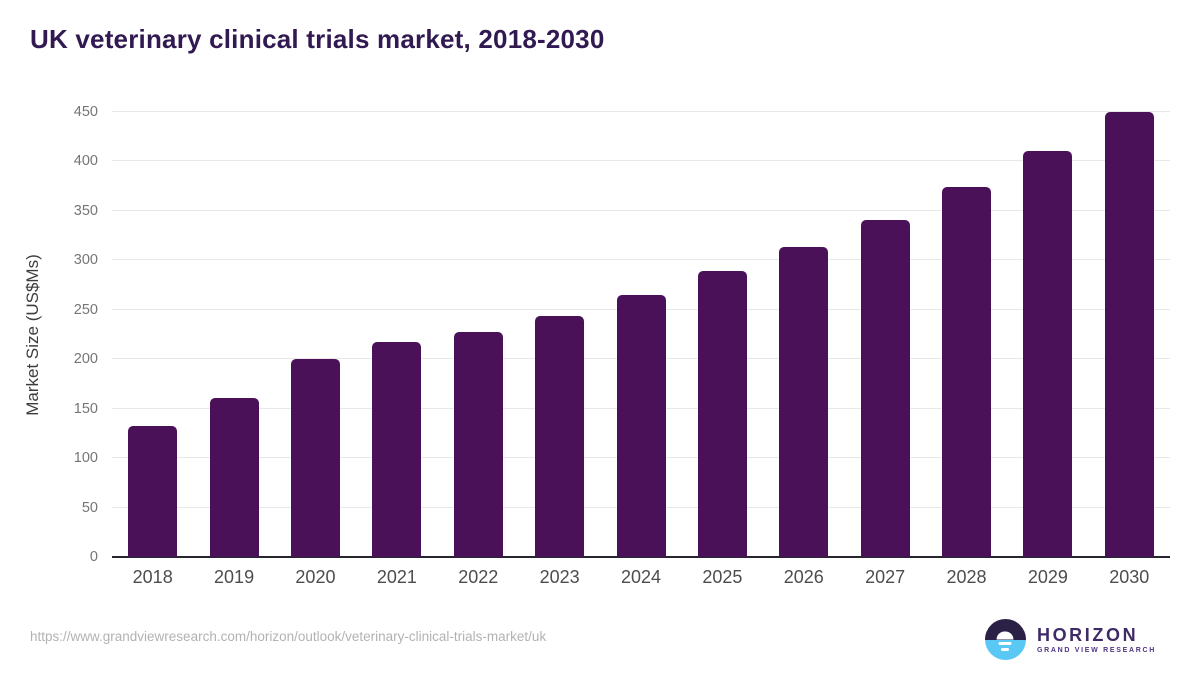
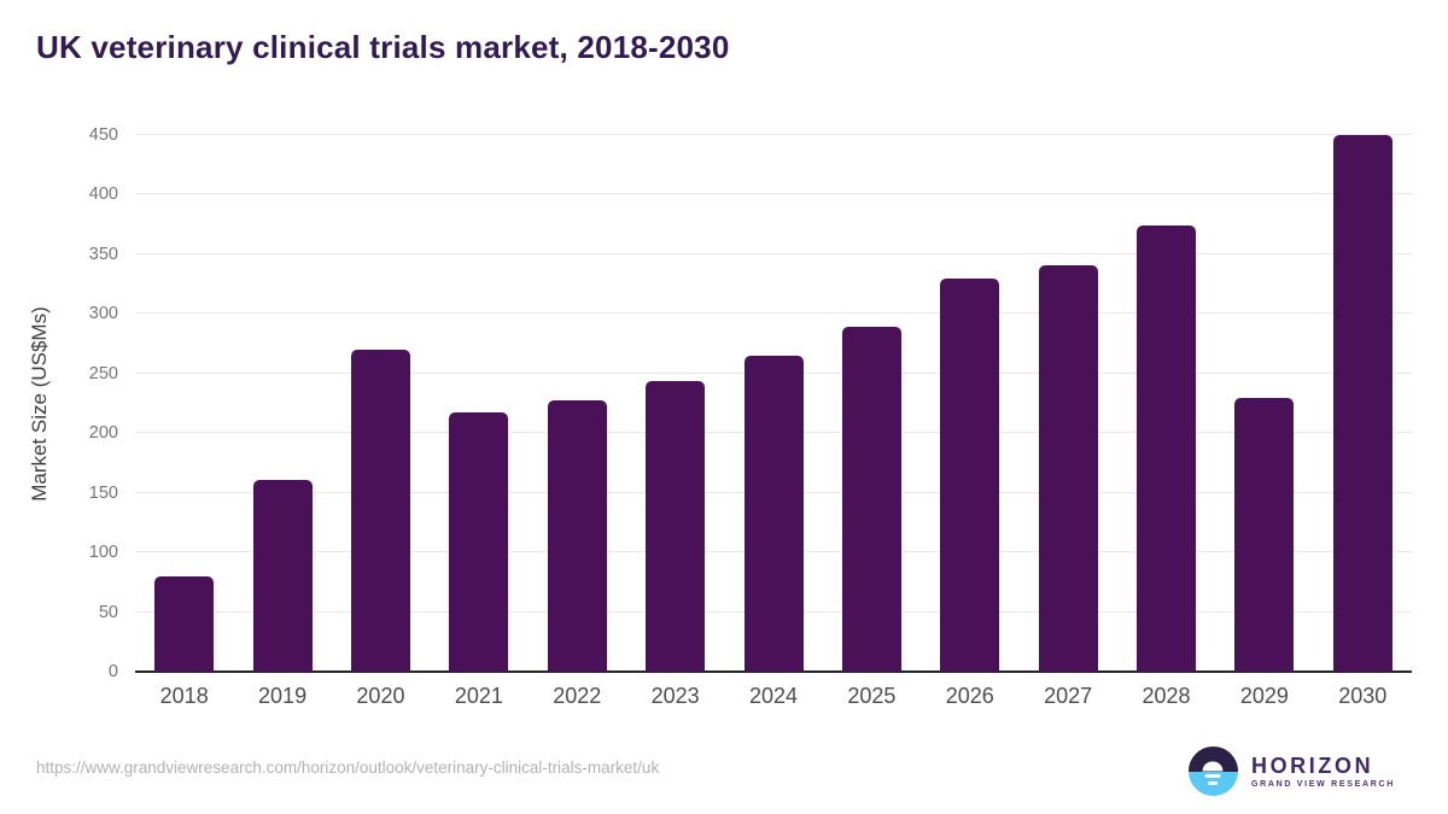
2018: 130 -> 80
2020: 200 -> 270
2026: 310 -> 330
2029: 410 -> 230
